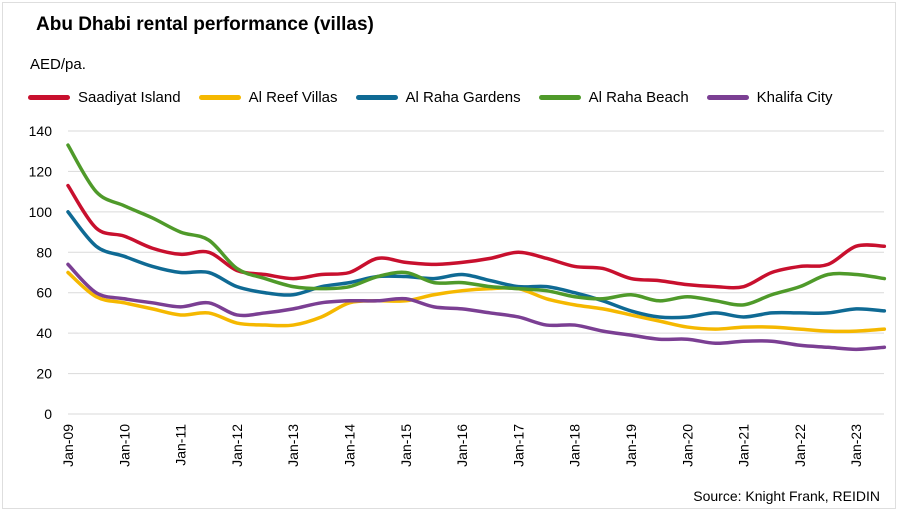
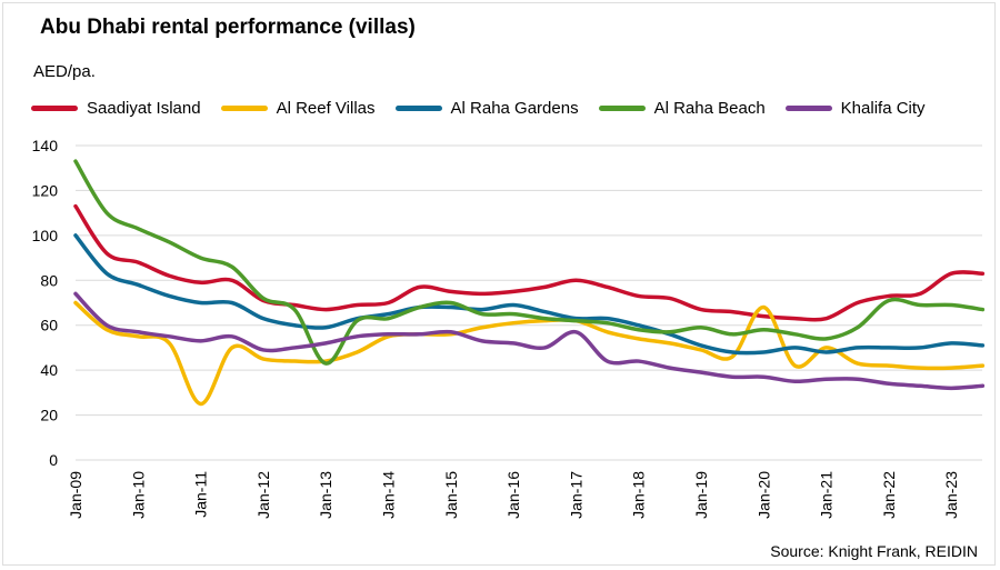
Al Reef Villas/Jan-11: 49 -> 25
Al Raha Beach/Jan-13: 63 -> 43
Khalifa City/Jan-17: 48 -> 57
Al Reef Villas/Jan-20: 43 -> 68
Al Reef Villas/Jan-21: 43 -> 50
Al Raha Beach/Jan-22: 63 -> 71
